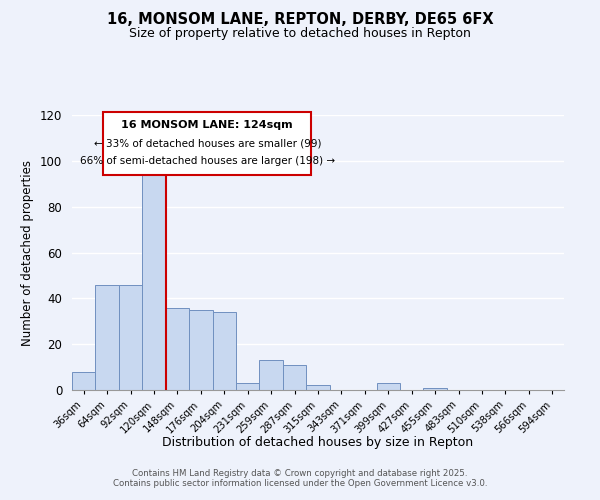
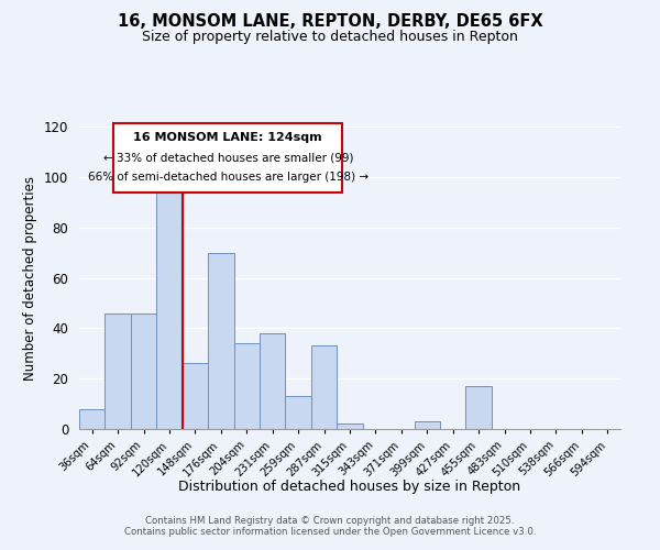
148sqm: 36 -> 26
176sqm: 35 -> 70
231sqm: 3 -> 38
287sqm: 11 -> 33
455sqm: 1 -> 17
